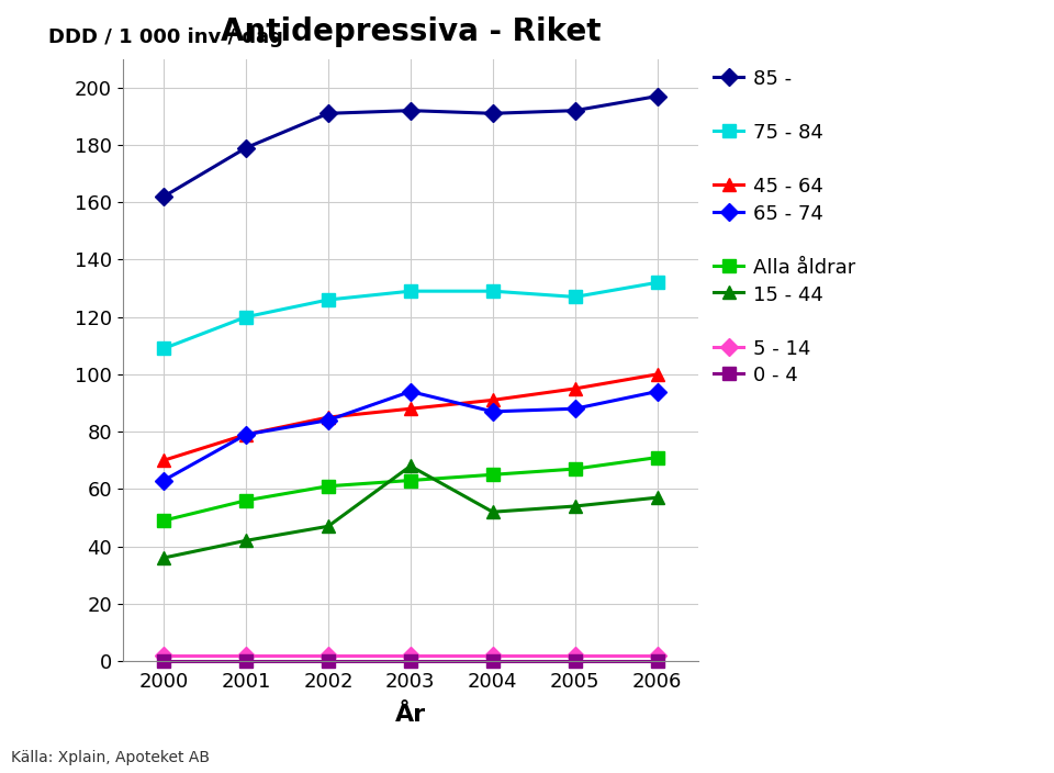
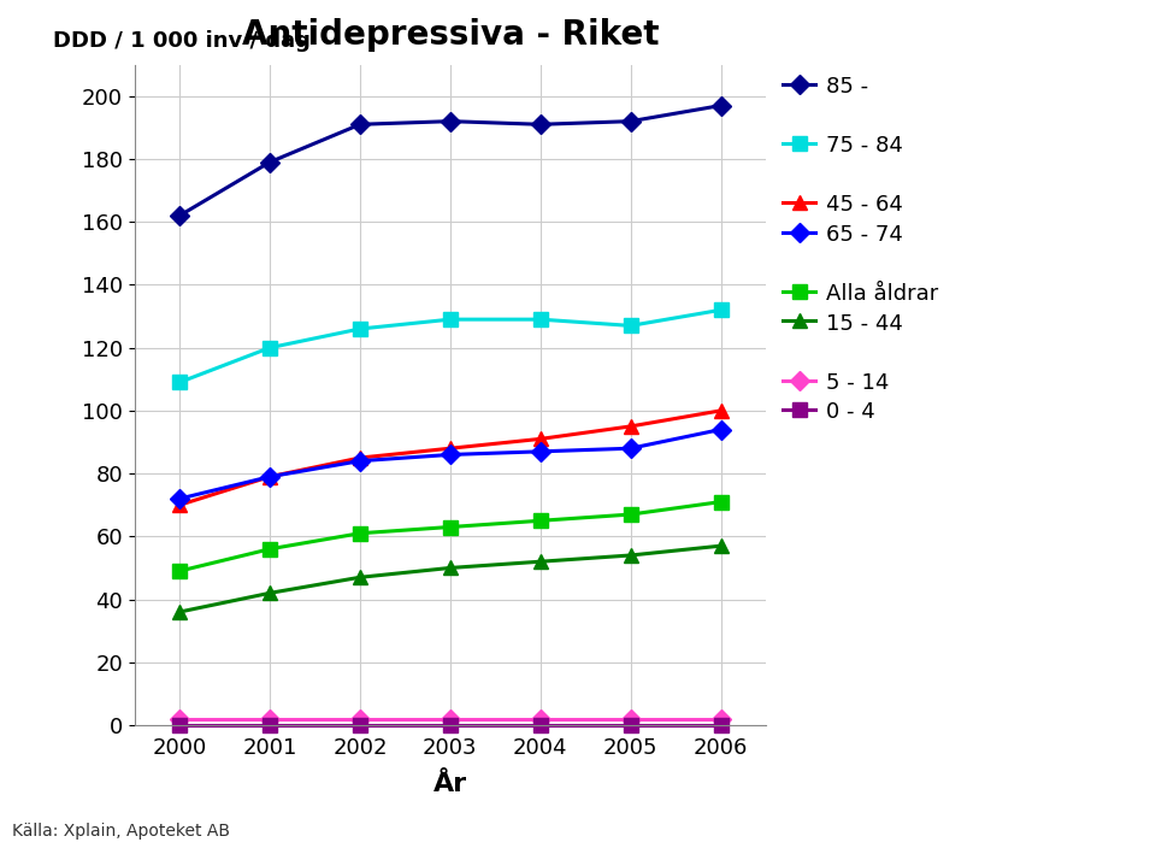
65 - 74/2000: 63 -> 72
65 - 74/2003: 94 -> 86
15 - 44/2003: 68 -> 50
